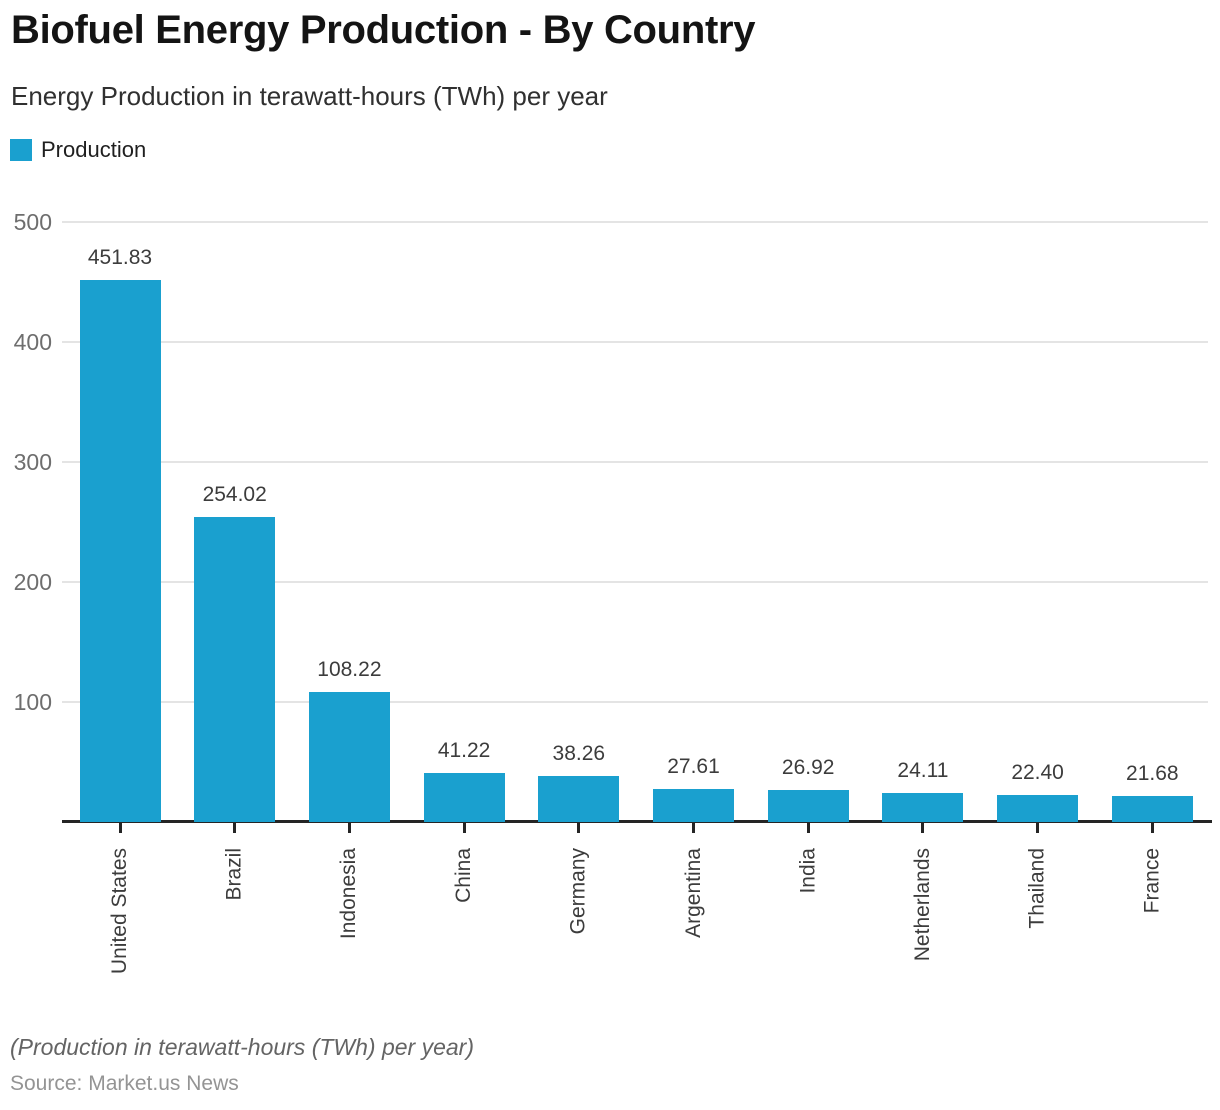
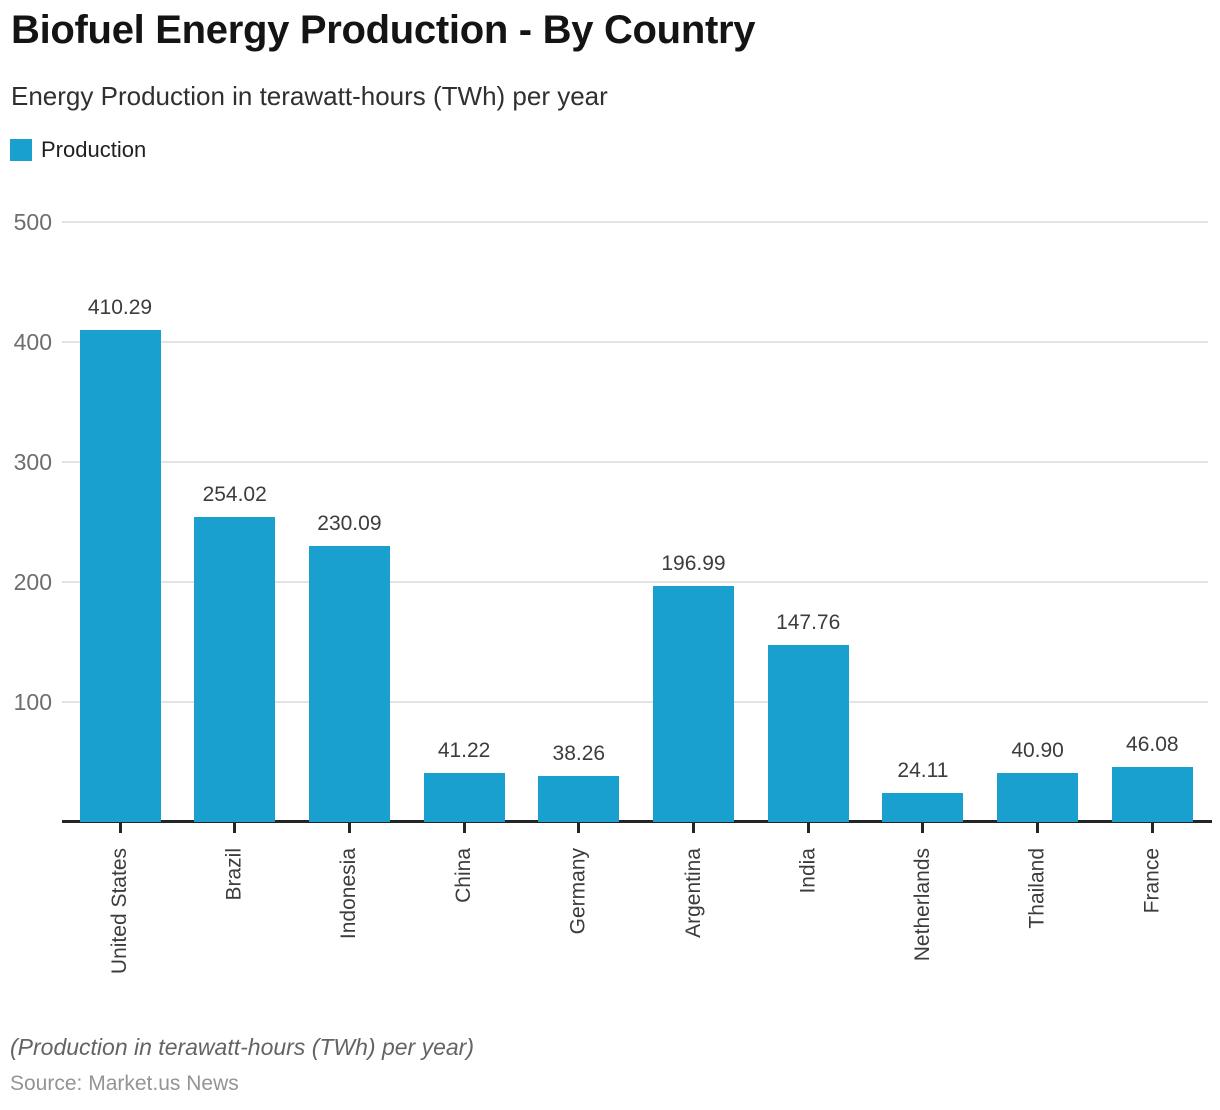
United States: 451.83 -> 410.29
Indonesia: 108.22 -> 230.09
Argentina: 27.61 -> 196.99
India: 26.92 -> 147.76
Thailand: 22.40 -> 40.90
France: 21.68 -> 46.08
